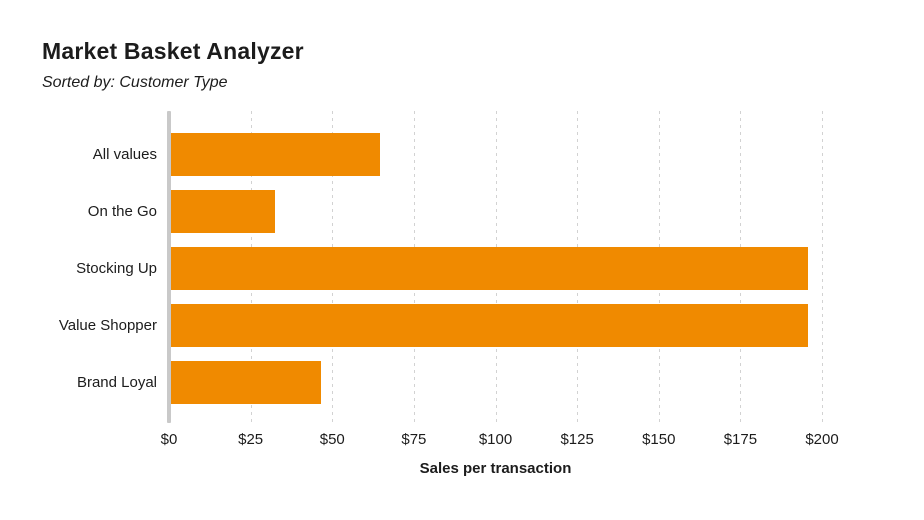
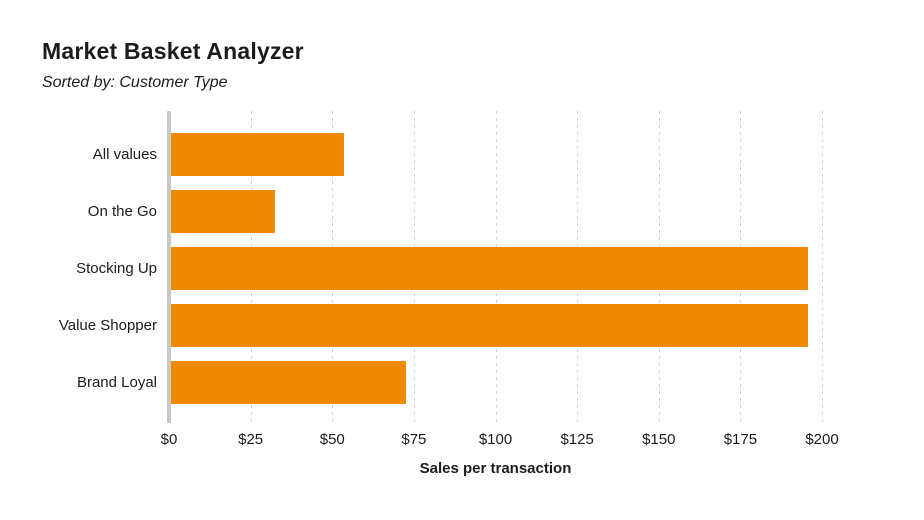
All values: $64 -> $53
Brand Loyal: $46 -> $72
